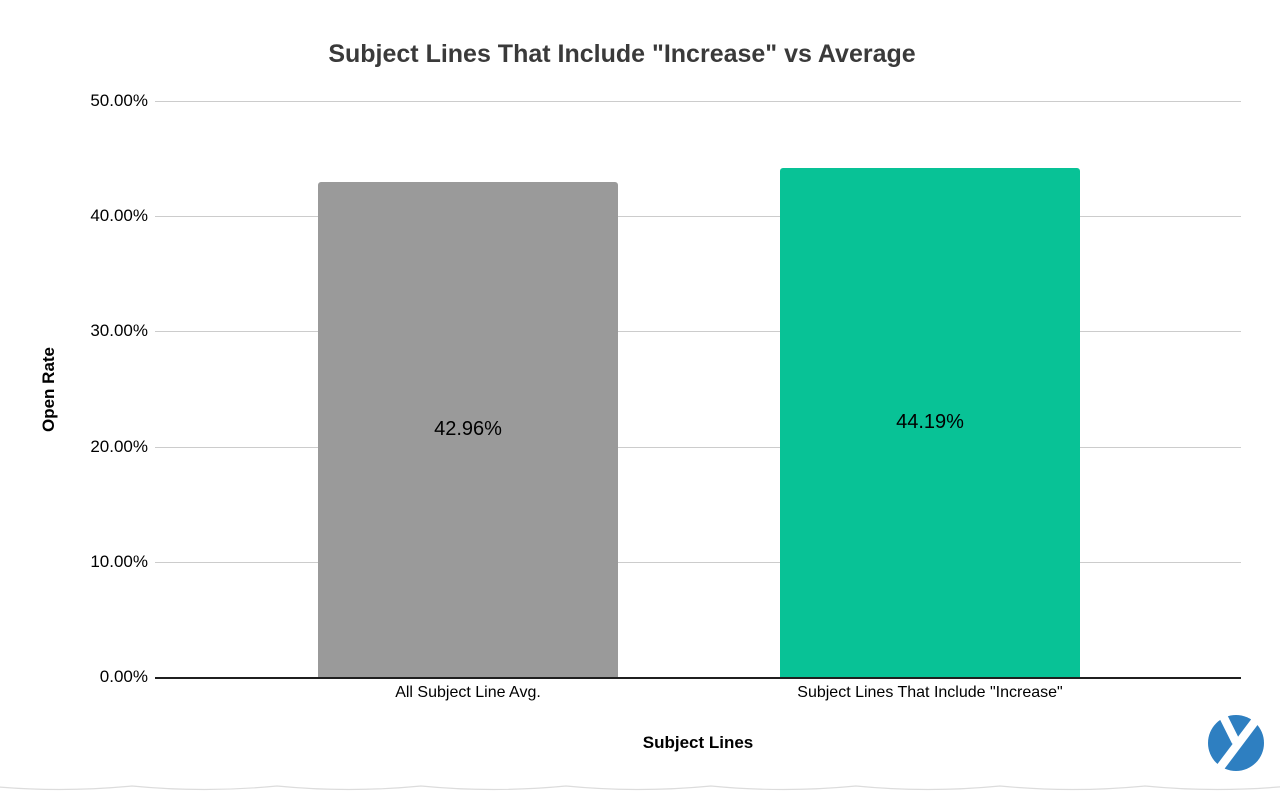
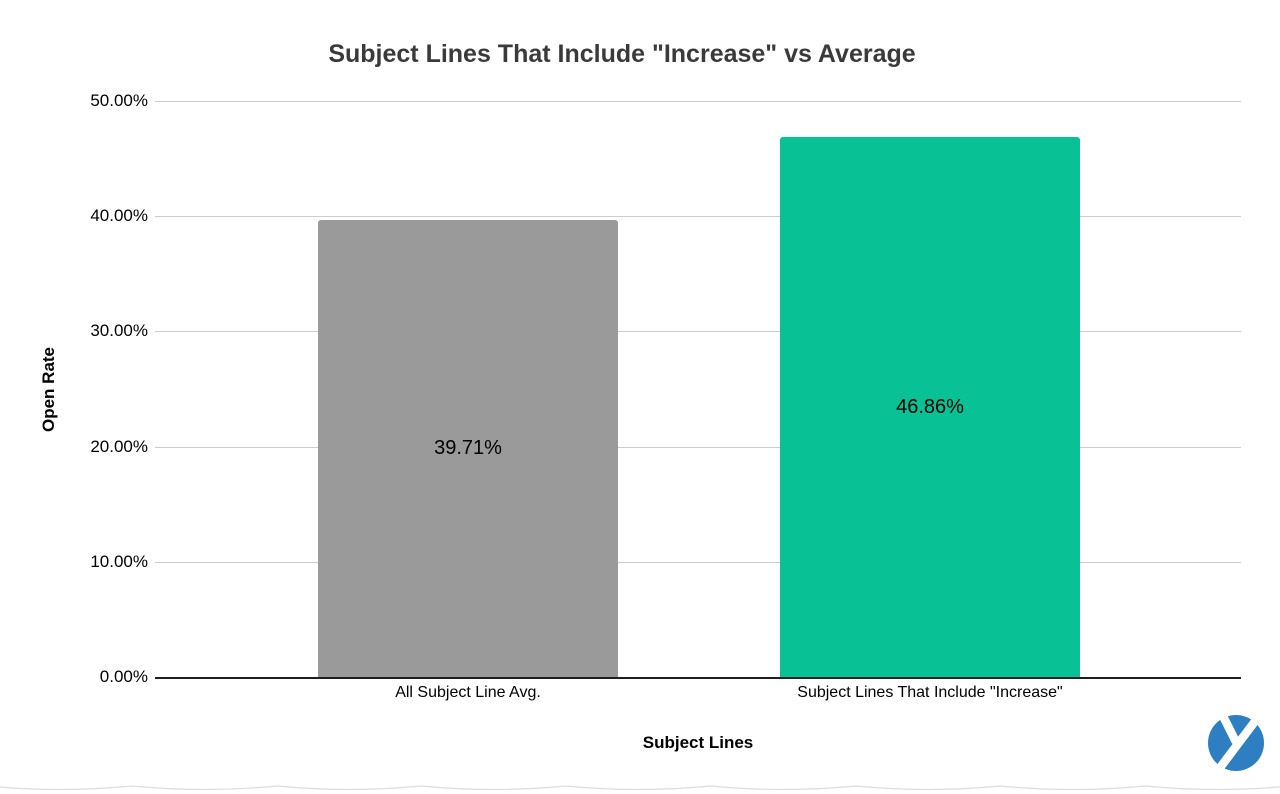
All Subject Line Avg.: 42.96% -> 39.71%
Subject Lines That Include "Increase": 44.19% -> 46.86%
